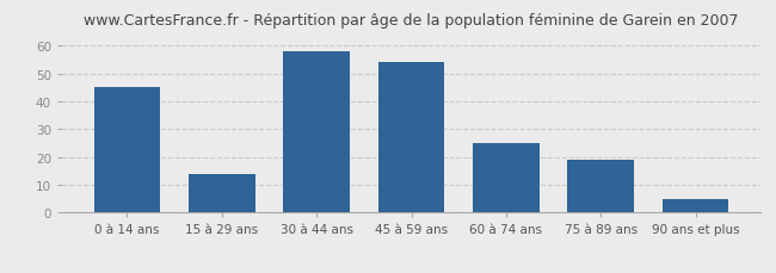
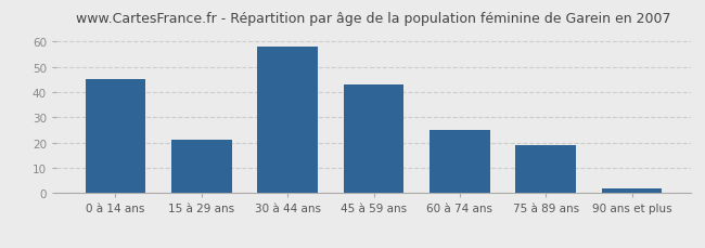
15 à 29 ans: 14 -> 21
45 à 59 ans: 54 -> 43
90 ans et plus: 5 -> 2
